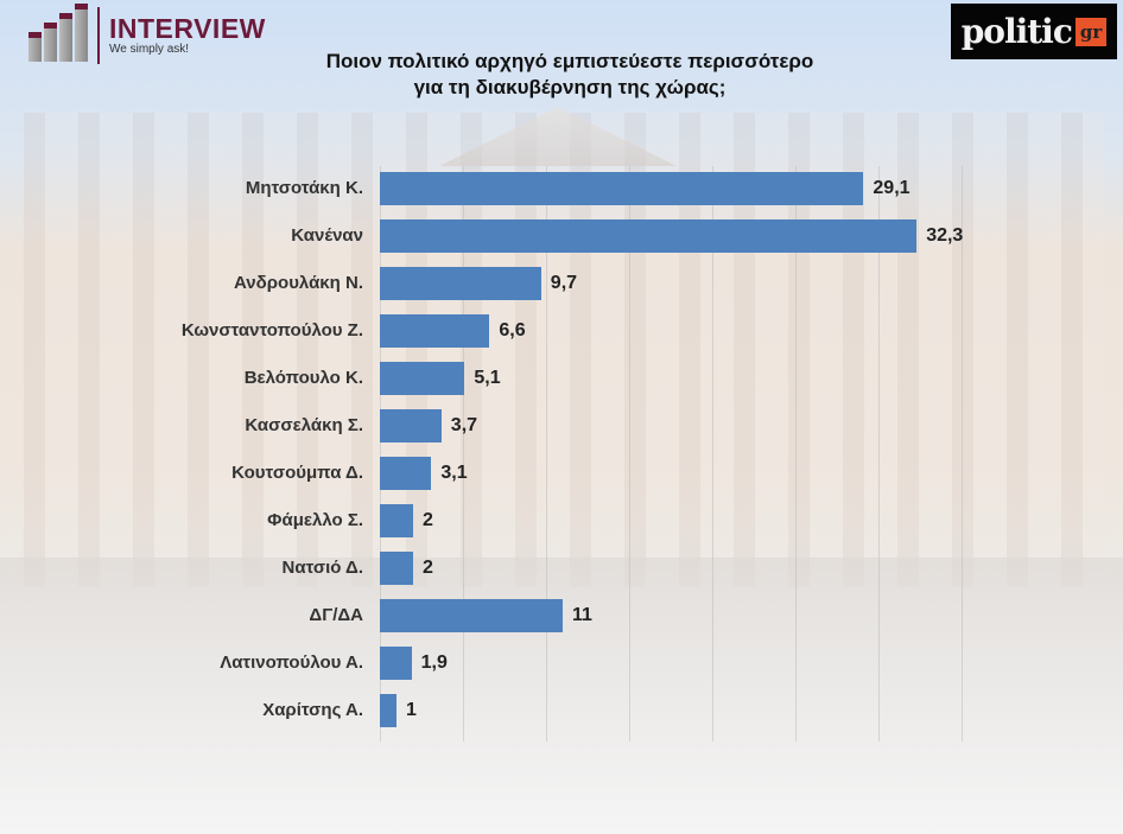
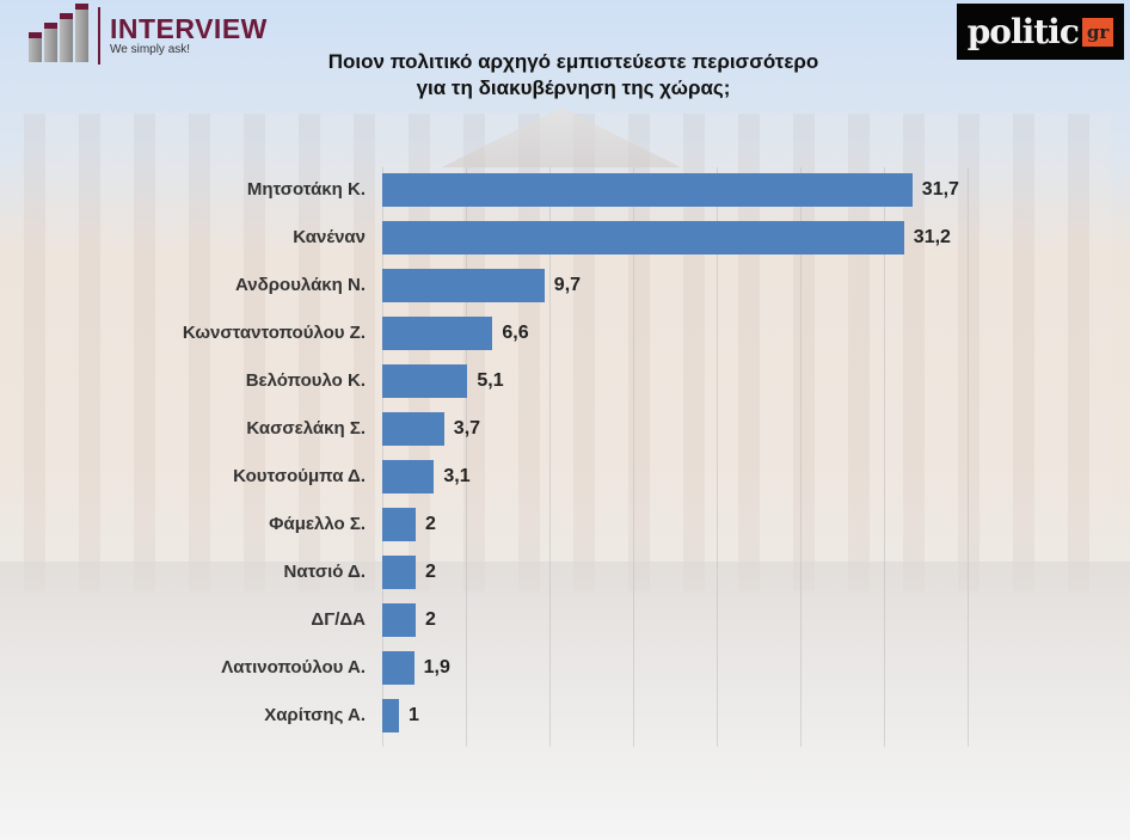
Μητσοτάκη Κ.: 29,1 -> 31,7
Κανέναν: 32,3 -> 31,2
ΔΓ/ΔΑ: 11 -> 2
